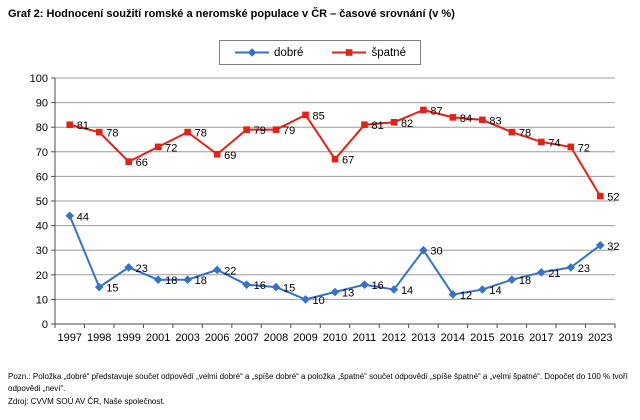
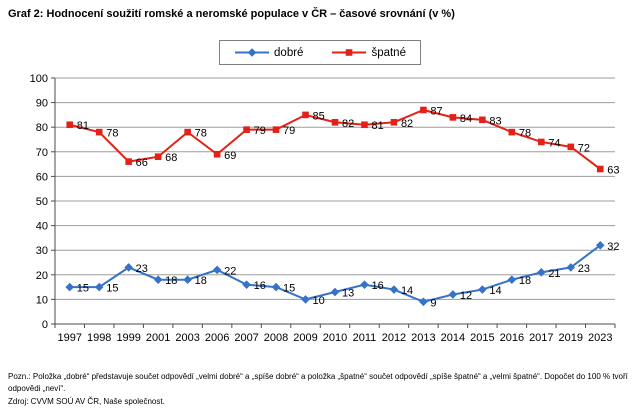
dobré/1997: 44 -> 15
špatné/2001: 72 -> 68
špatné/2010: 67 -> 82
dobré/2013: 30 -> 9
špatné/2023: 52 -> 63
